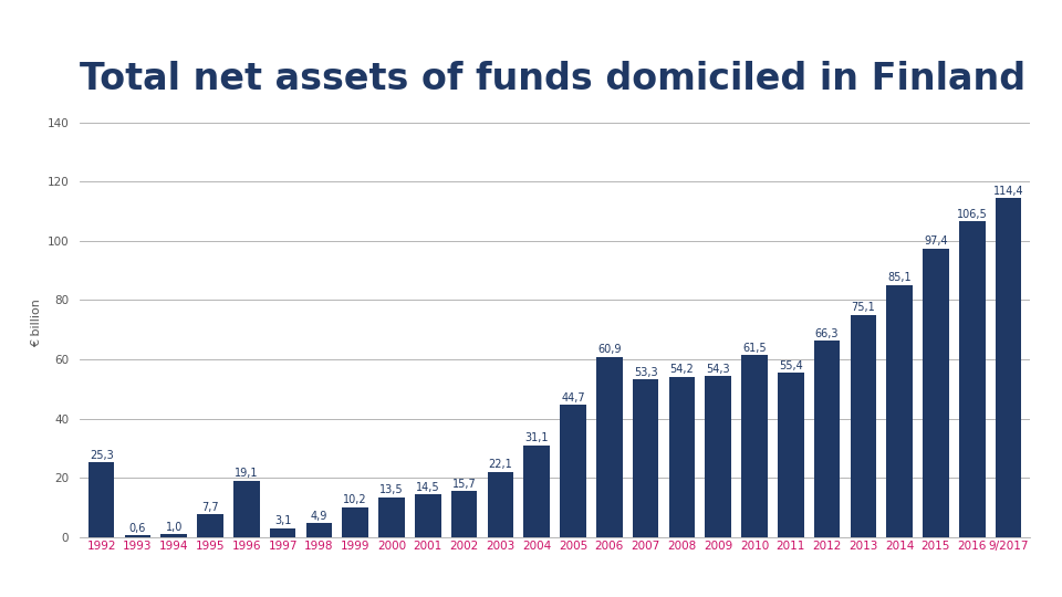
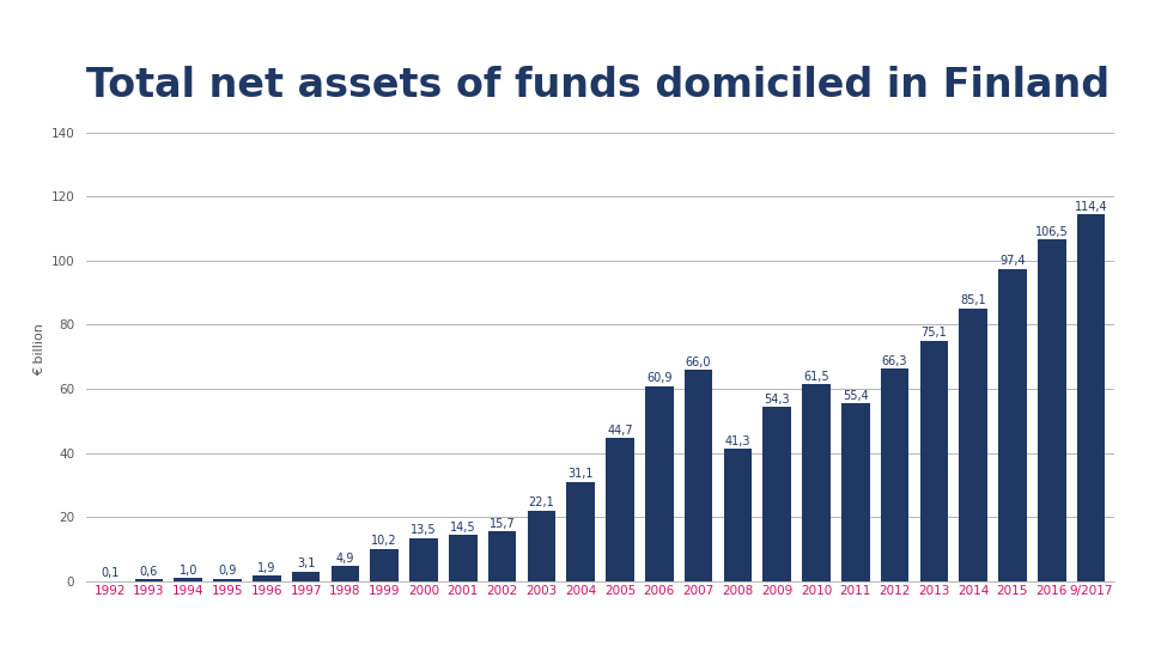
1992: 25,3 -> 0,1
1995: 7,7 -> 0,9
1996: 19,1 -> 1,9
2007: 53,3 -> 66,0
2008: 54,2 -> 41,3
